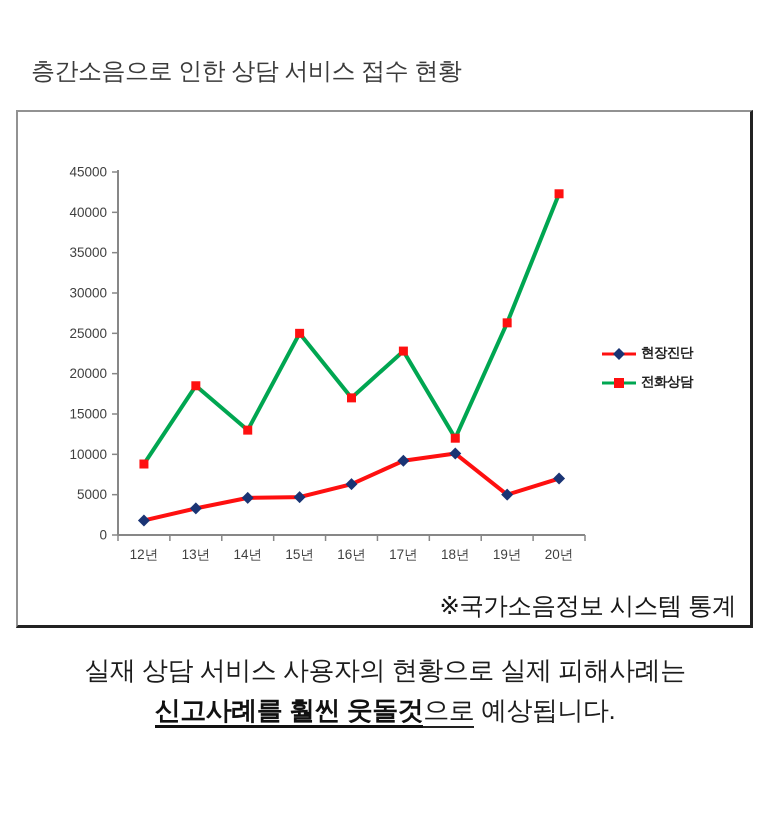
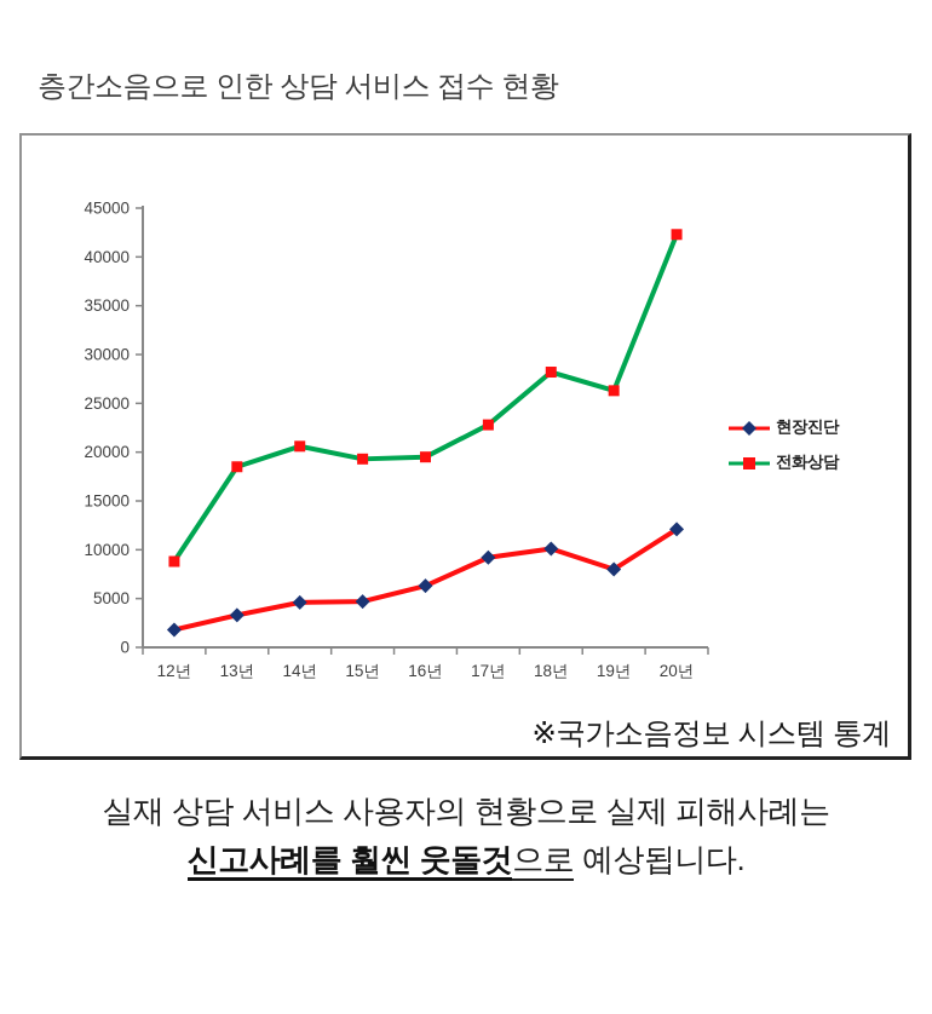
전화상담/14년: 13000 -> 21000
전화상담/15년: 25000 -> 19000
전화상담/16년: 17000 -> 20000
전화상담/18년: 12000 -> 28000
현장진단/19년: 5000 -> 8000
현장진단/20년: 7000 -> 12000
